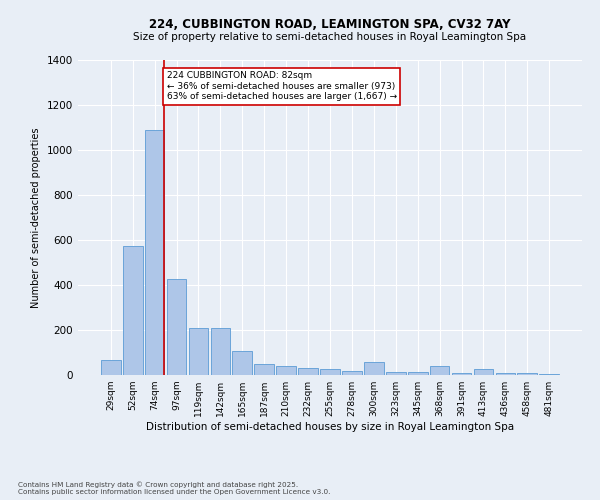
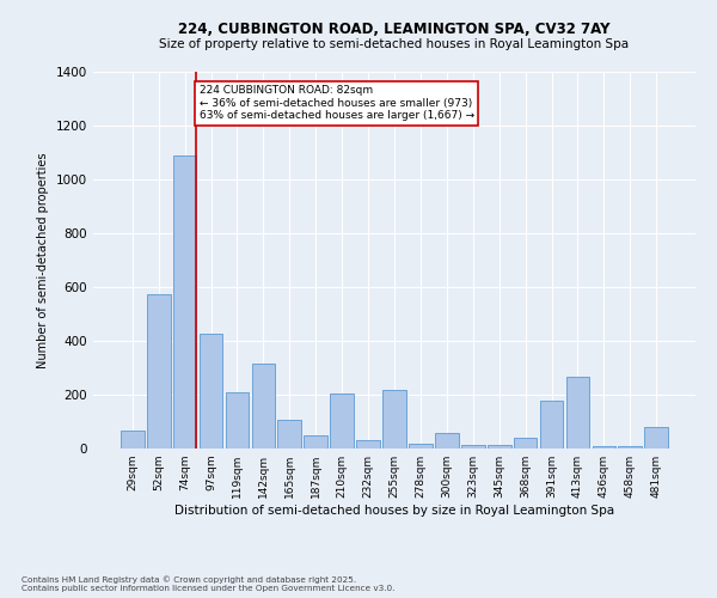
142sqm: 210 -> 315
210sqm: 40 -> 205
255sqm: 25 -> 220
391sqm: 10 -> 180
413sqm: 25 -> 265
481sqm: 5 -> 80
